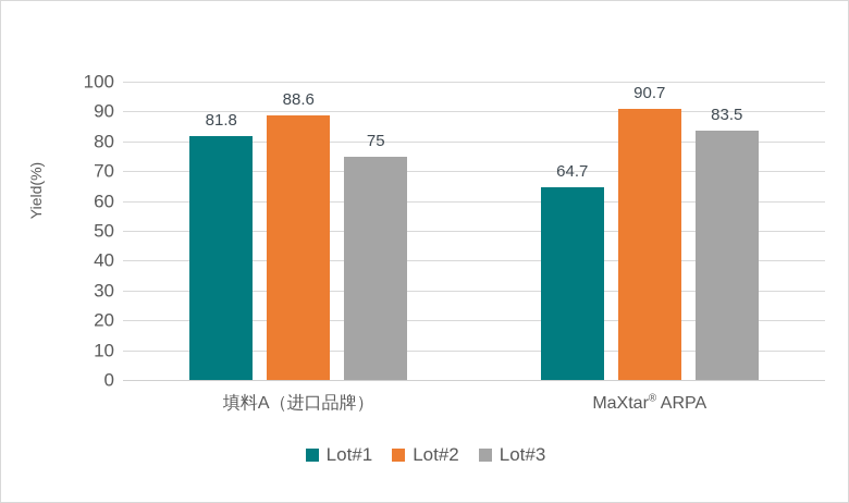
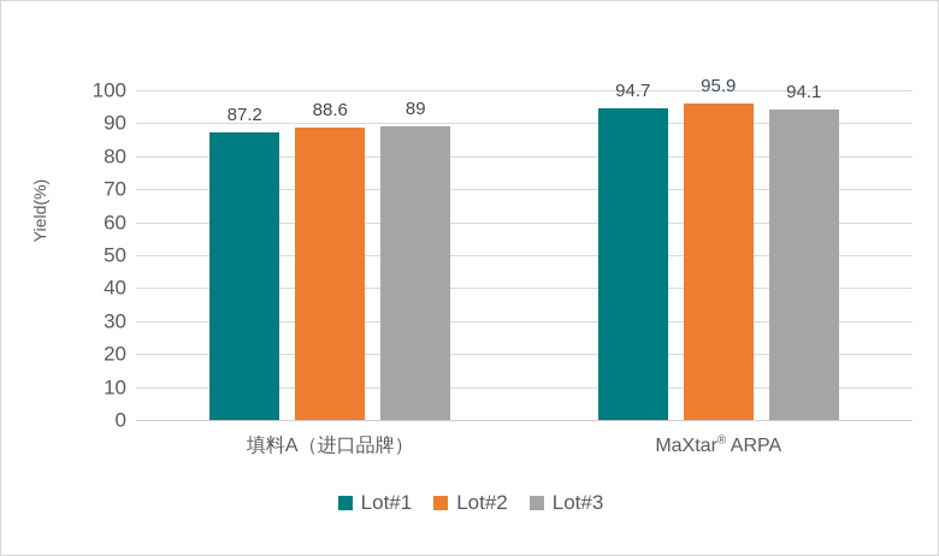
Lot#1/填料A（进口品牌）: 81.8 -> 87.2
Lot#3/填料A（进口品牌）: 75 -> 89
Lot#1/MaXtar® ARPA: 64.7 -> 94.7
Lot#2/MaXtar® ARPA: 90.7 -> 95.9
Lot#3/MaXtar® ARPA: 83.5 -> 94.1
